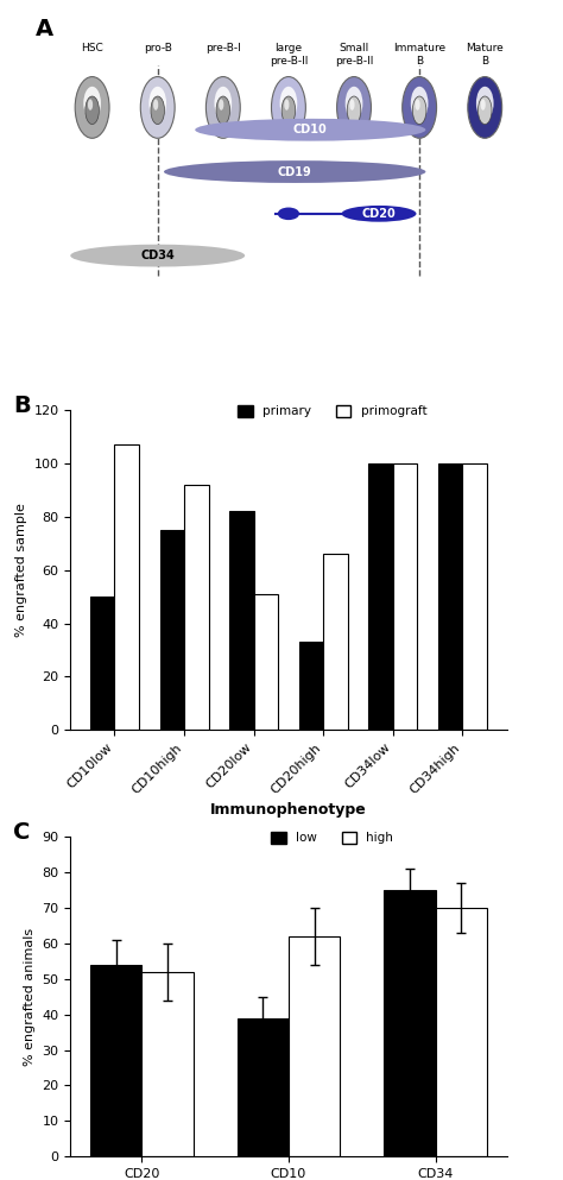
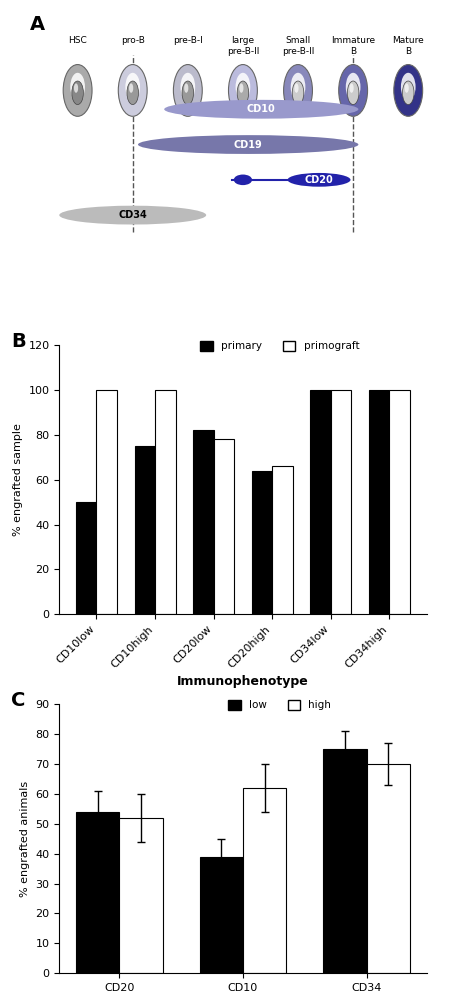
primograft/CD10low: 107 -> 100
primograft/CD10high: 92 -> 100
primograft/CD20low: 51 -> 78
primary/CD20high: 33 -> 64
